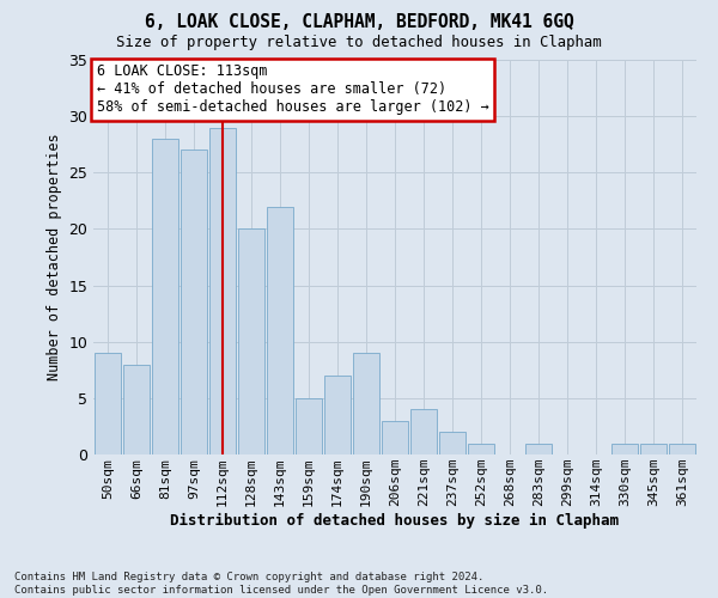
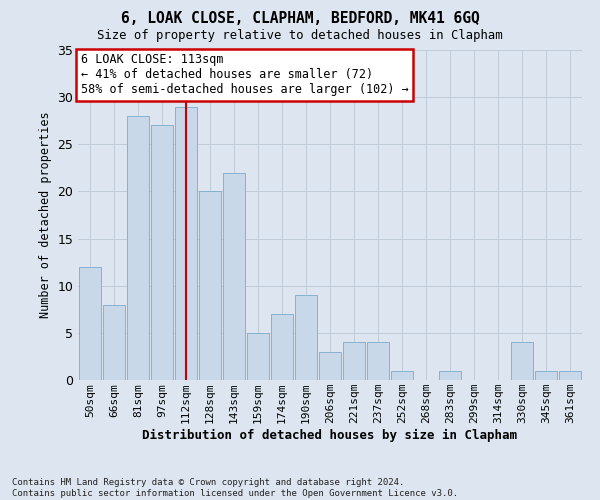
50sqm: 9 -> 12
237sqm: 2 -> 4
330sqm: 1 -> 4
